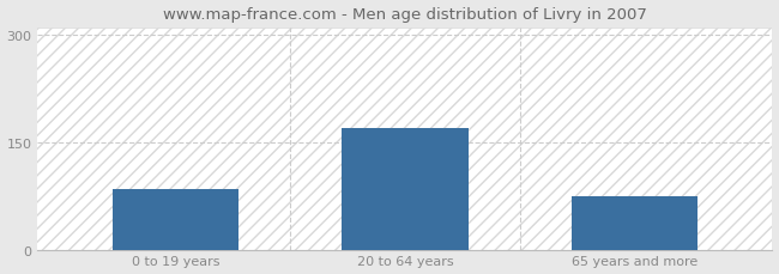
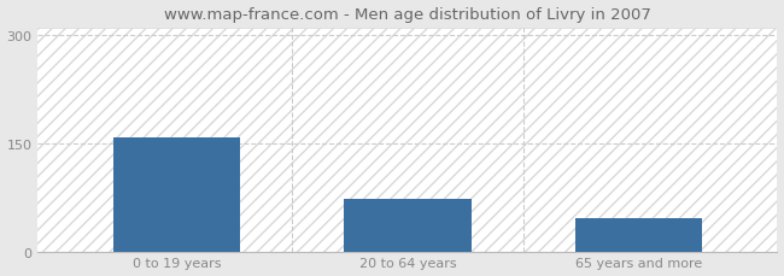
0 to 19 years: 85 -> 158
20 to 64 years: 170 -> 72
65 years and more: 75 -> 46
